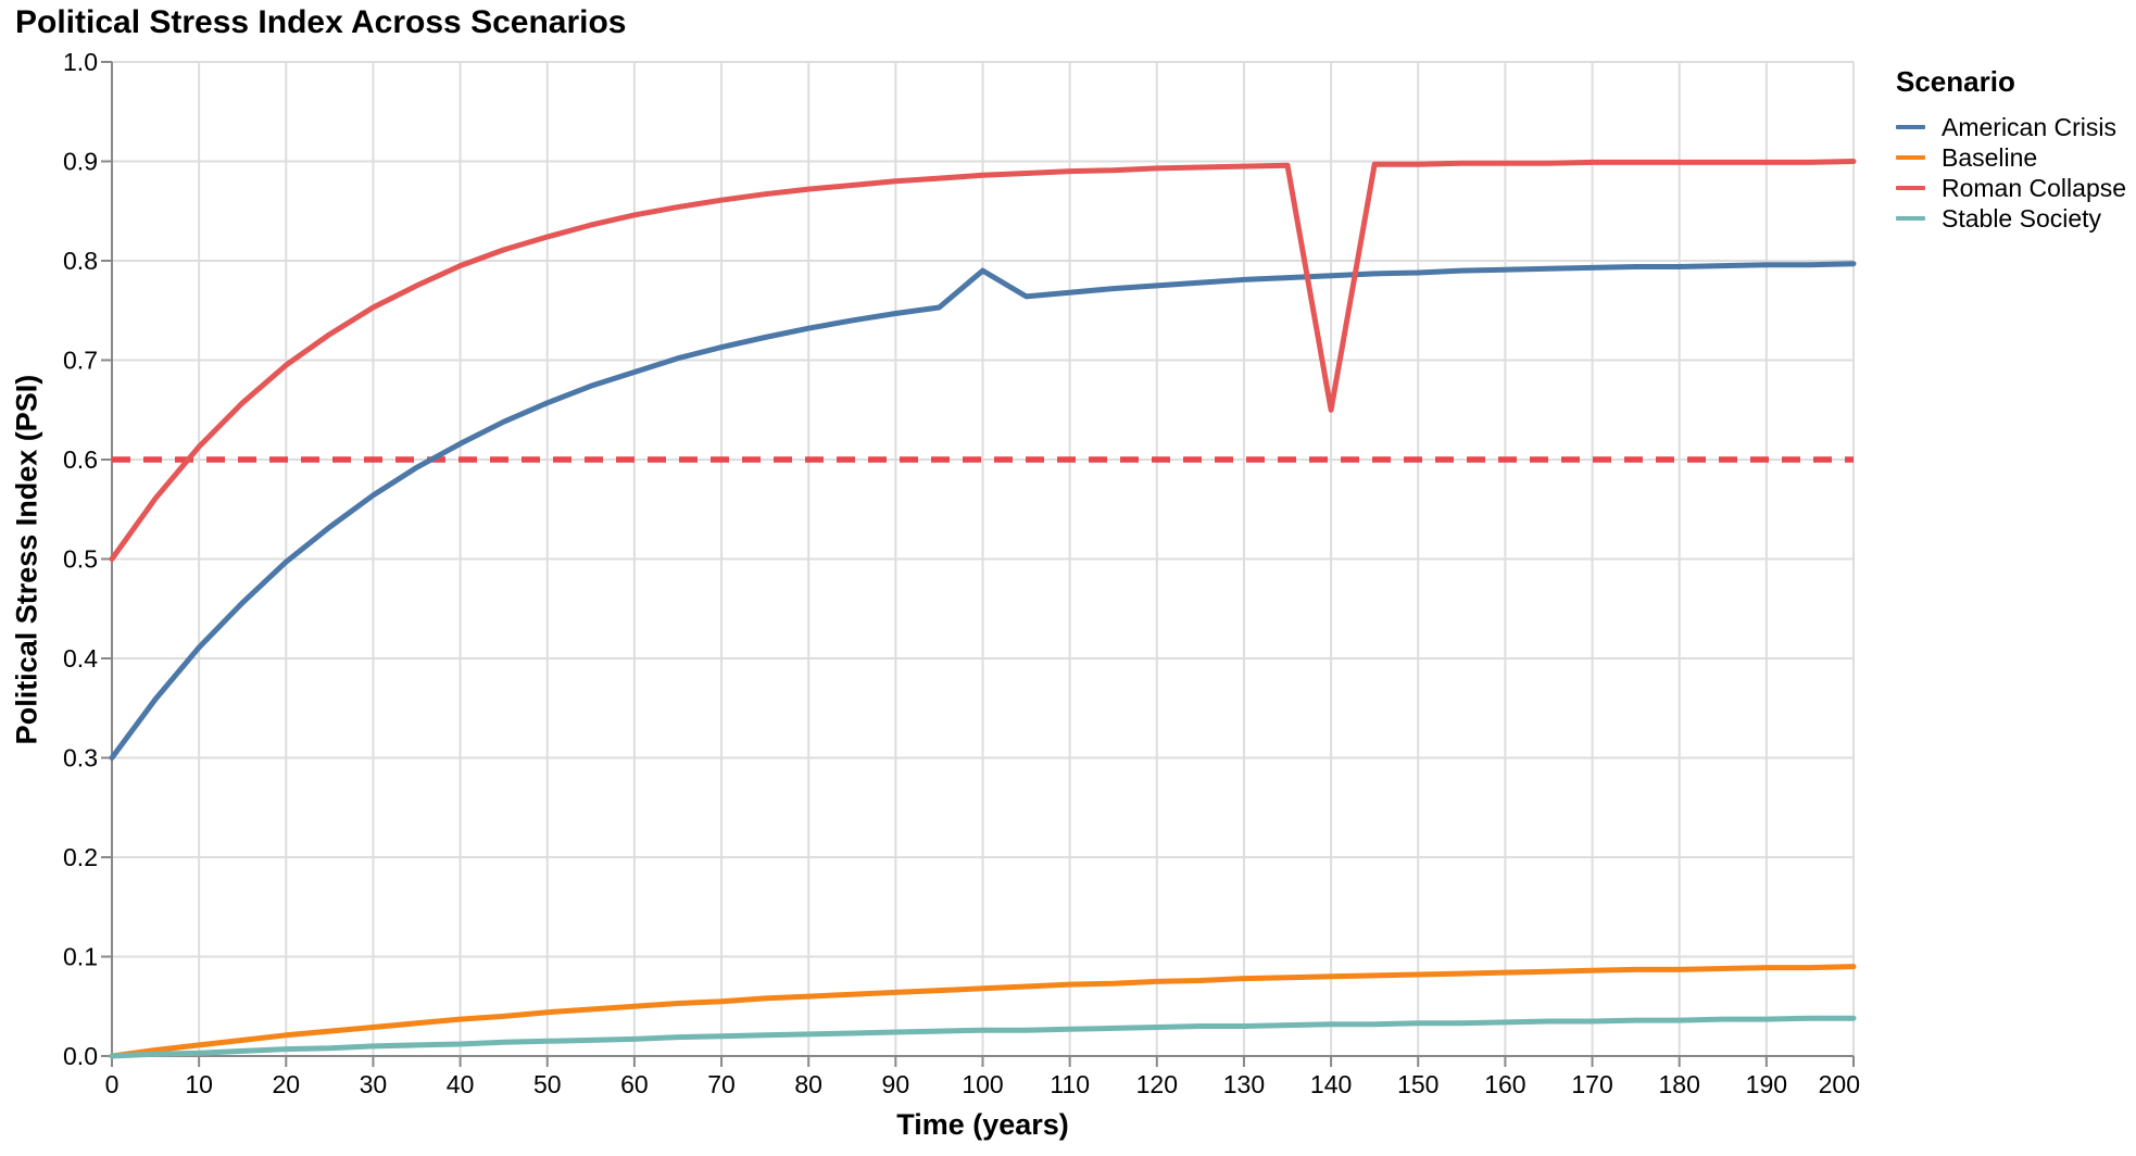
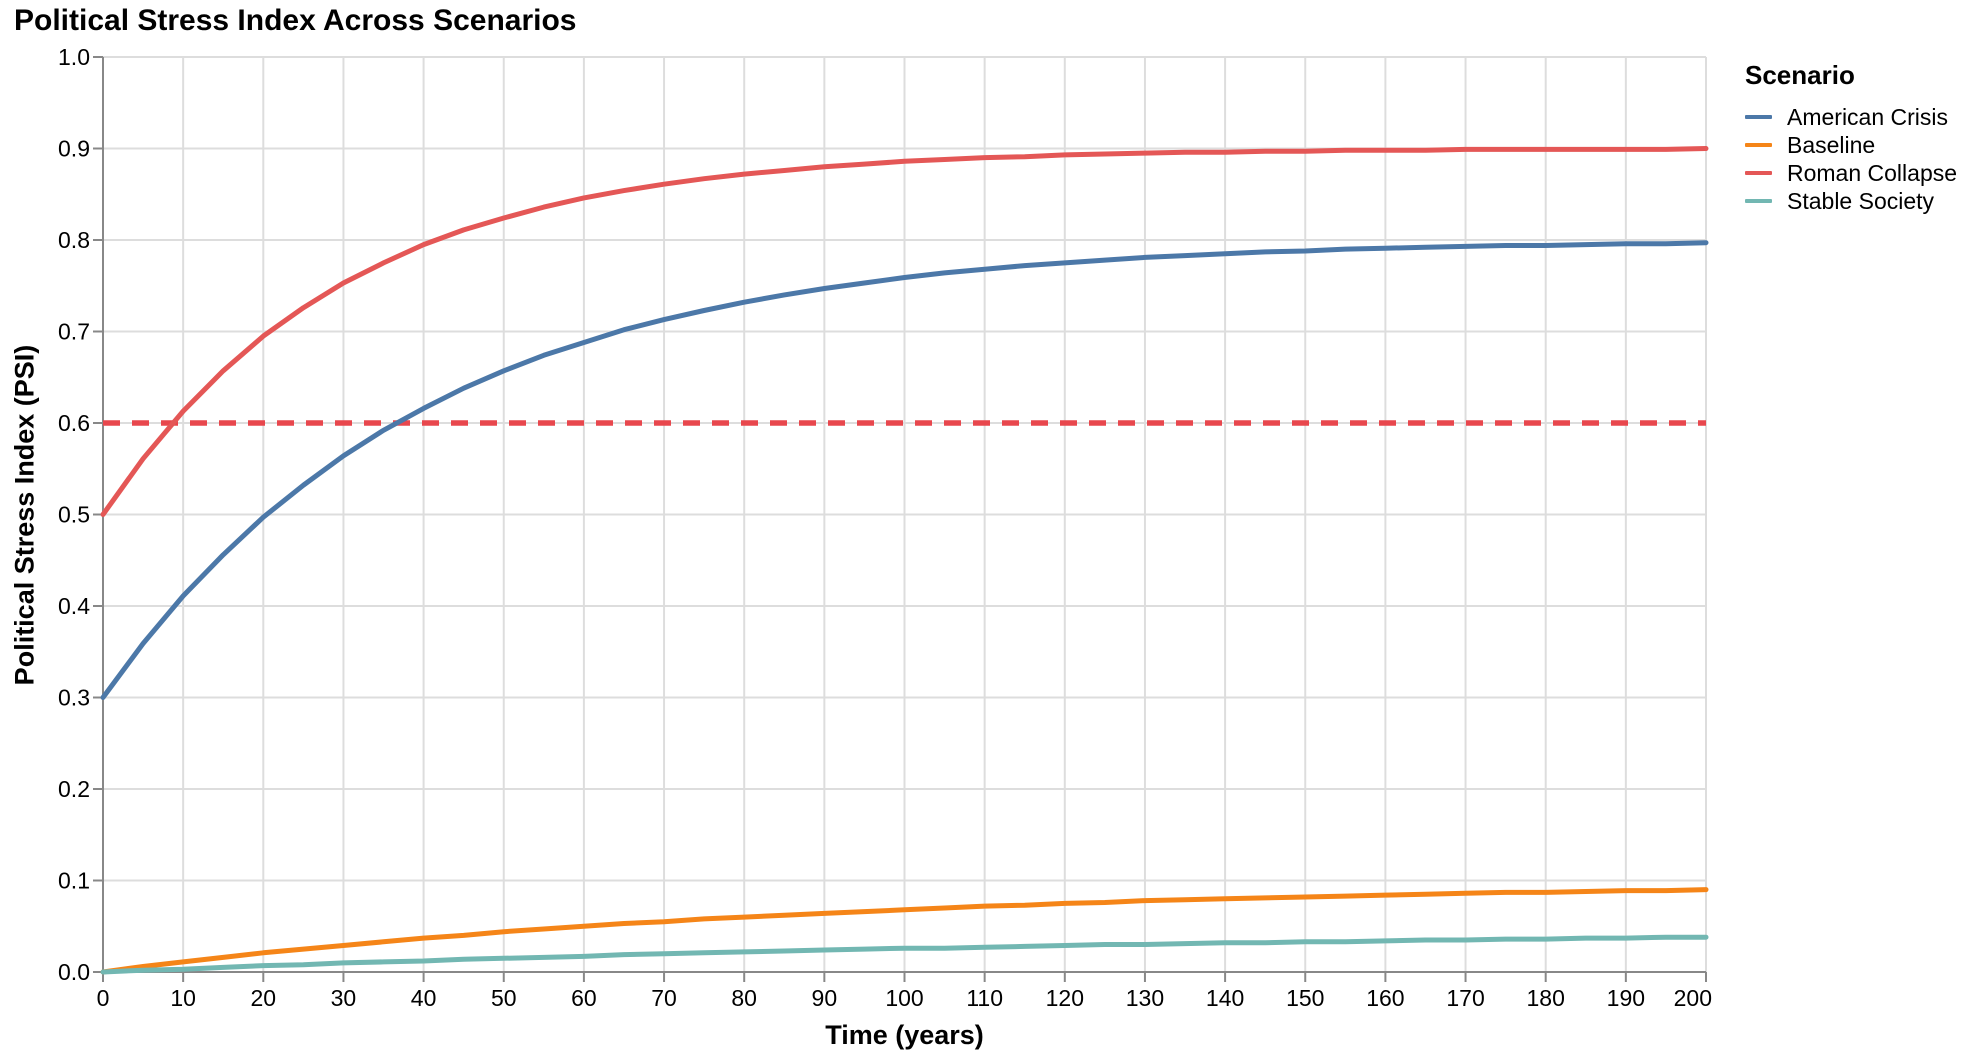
American Crisis/100: 0.79 -> 0.76
Roman Collapse/140: 0.65 -> 0.90
